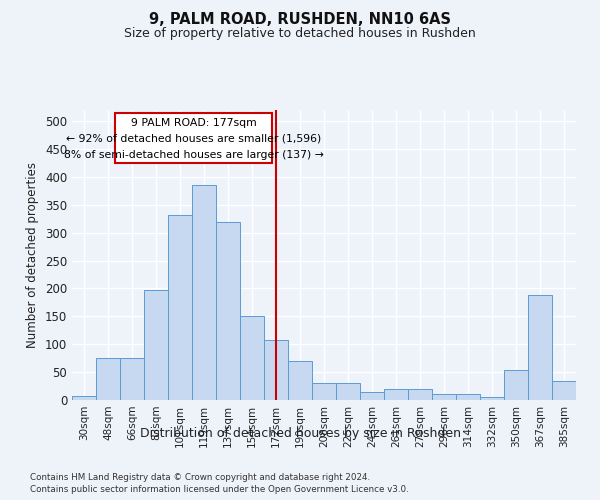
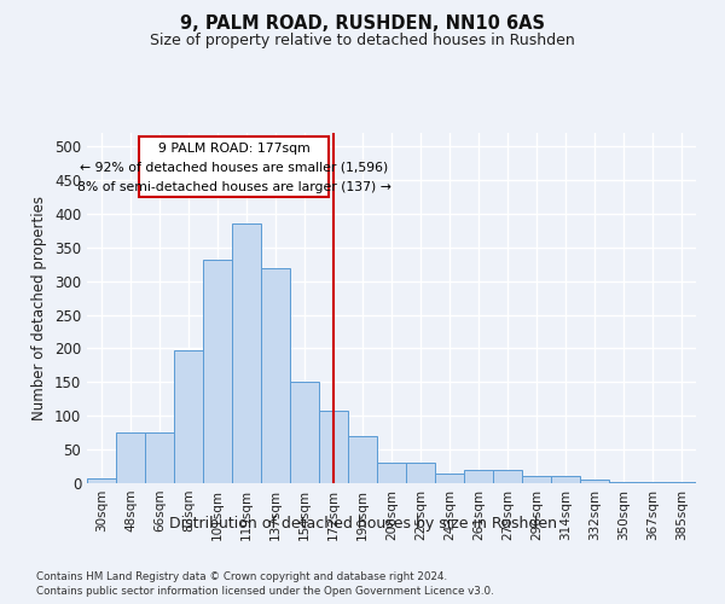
350sqm: 54 -> 2
367sqm: 188 -> 1
385sqm: 34 -> 1
